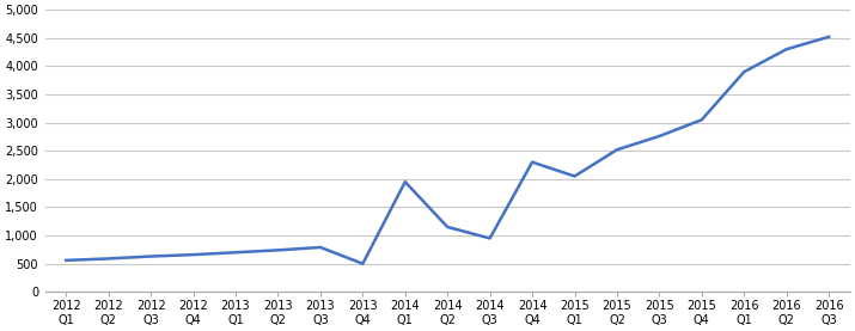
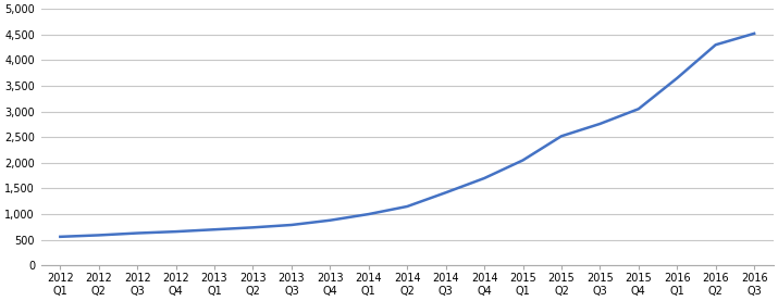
2013 Q4: 500 -> 880
2014 Q1: 1,950 -> 1,000
2014 Q3: 950 -> 1,420
2014 Q4: 2,300 -> 1,700
2016 Q1: 3,900 -> 3,650
